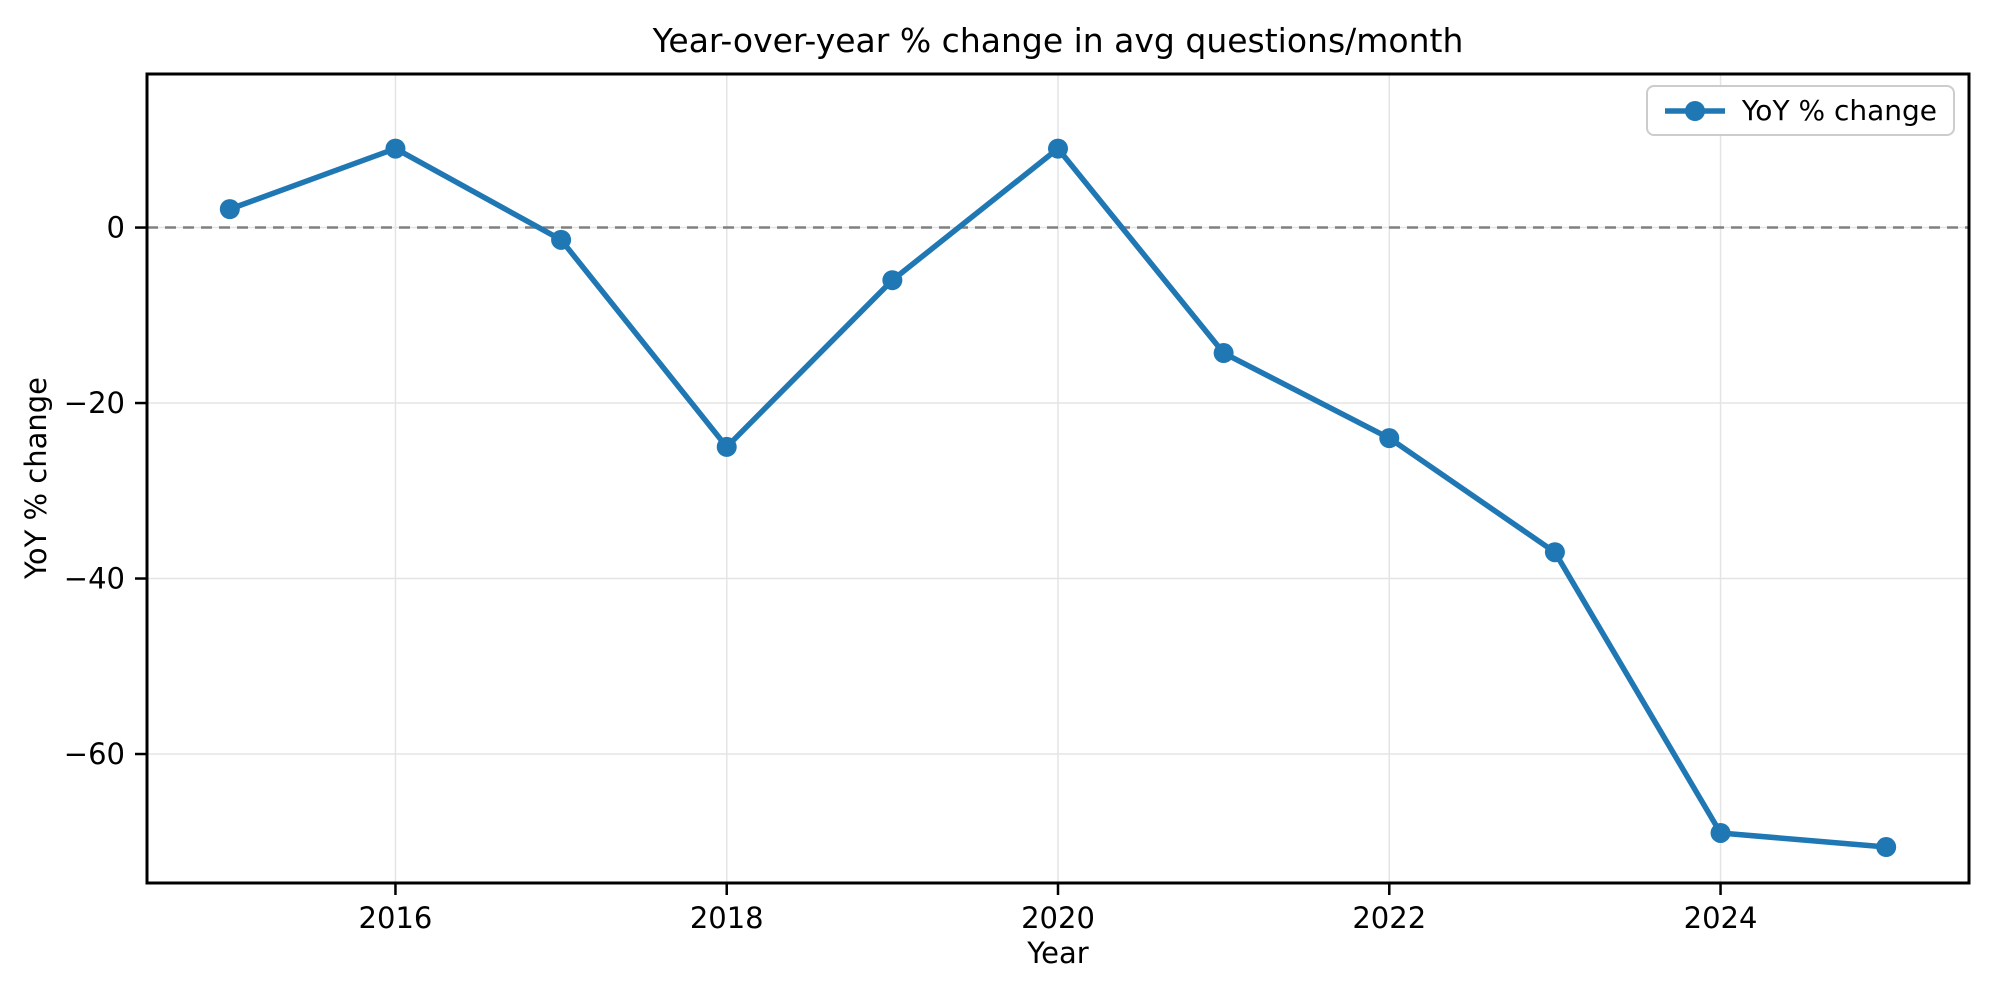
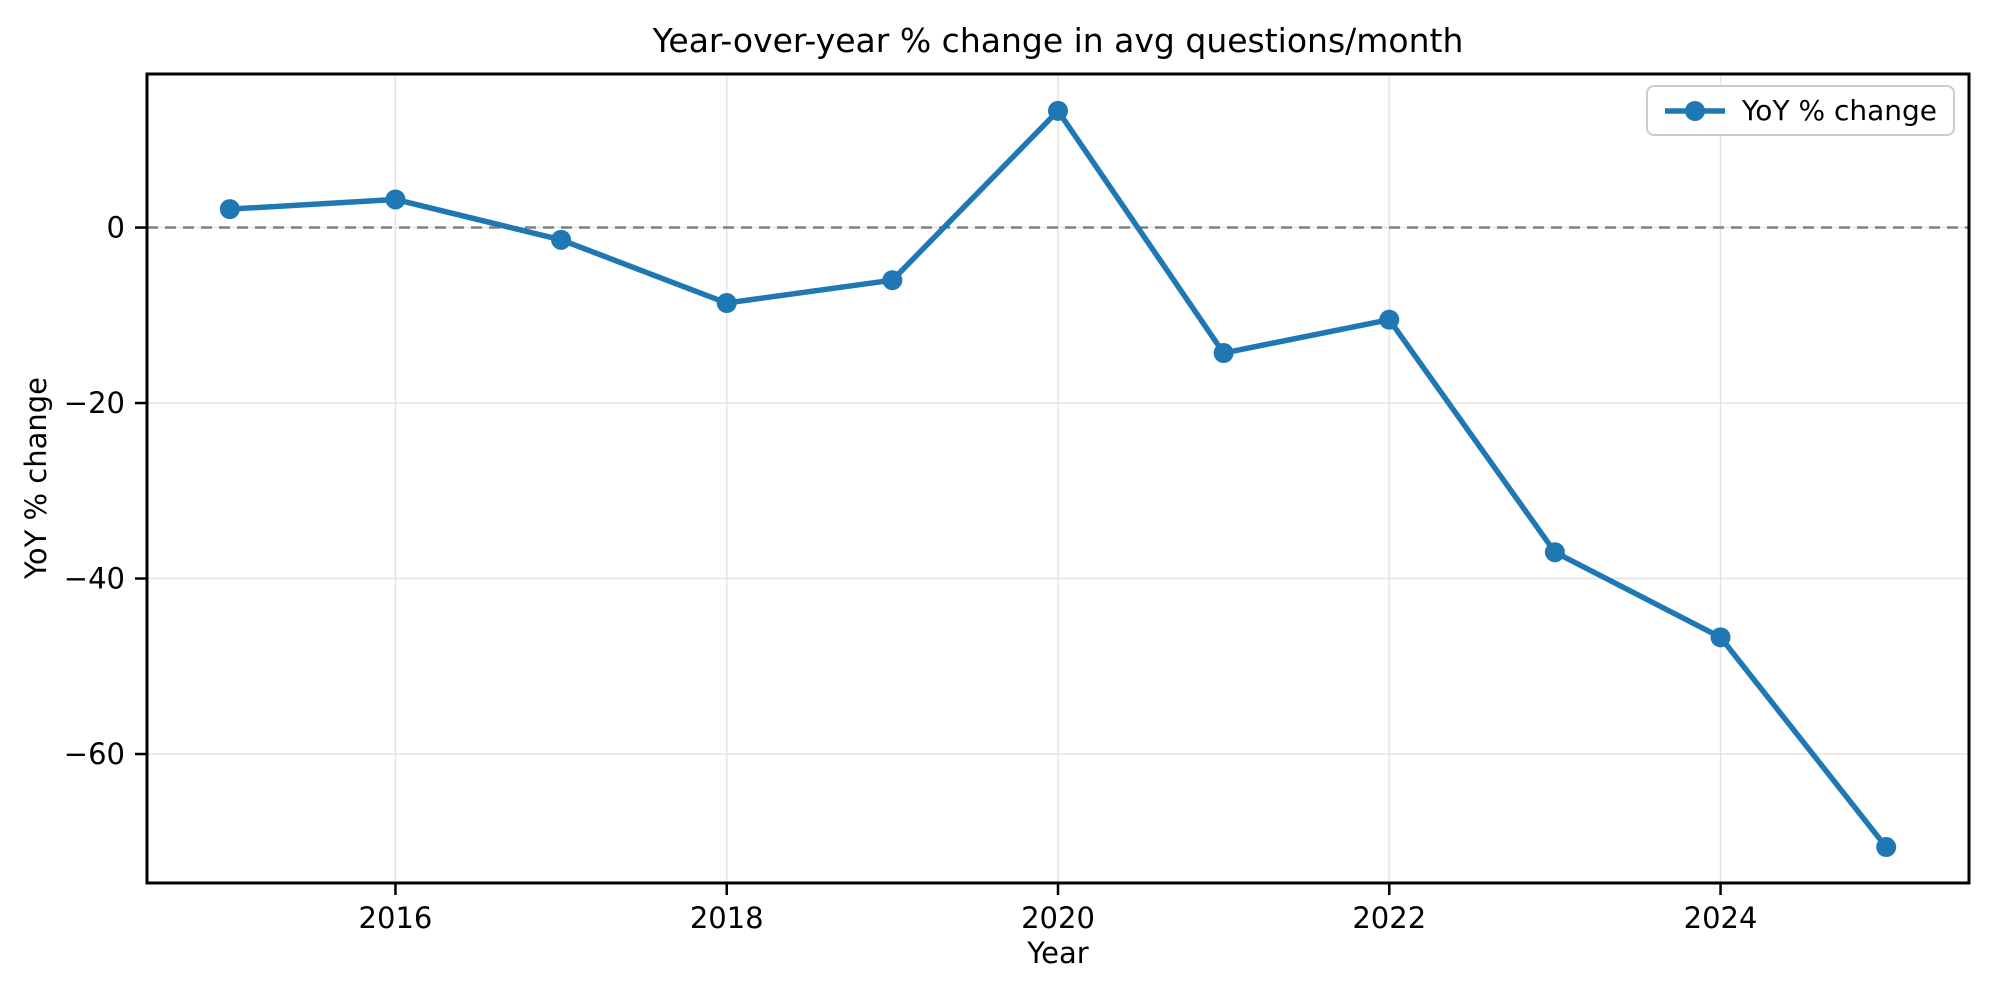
2016: 9 -> 3
2018: -25 -> -9
2020: 9 -> 13
2022: -24 -> -10
2024: -69 -> -47
